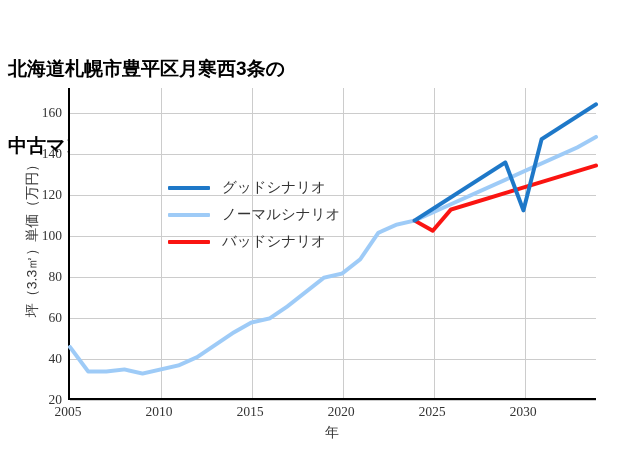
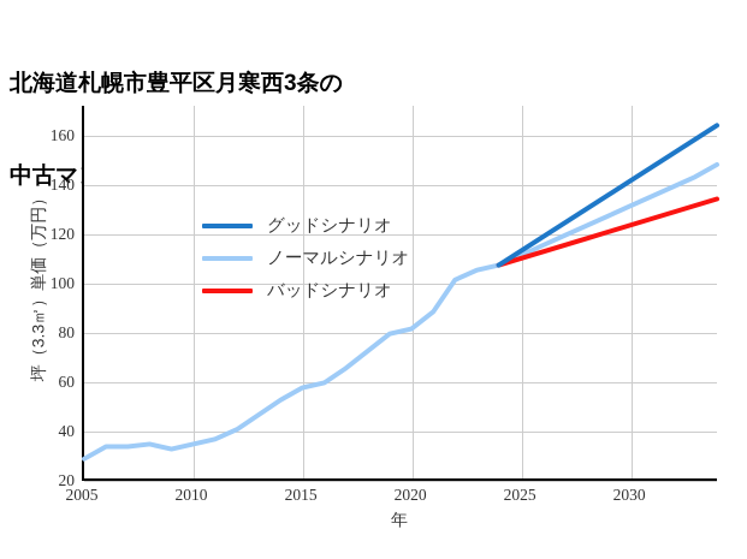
ノーマルシナリオ/2005: 45 -> 28
バッドシナリオ/2025: 102 -> 110
グッドシナリオ/2030: 112 -> 141
